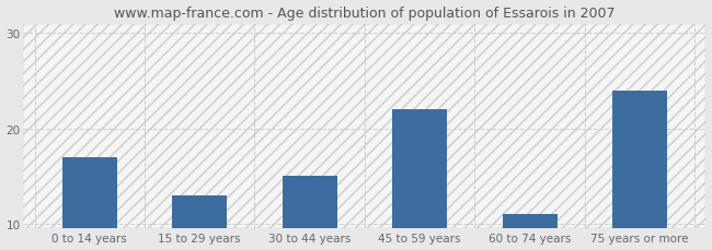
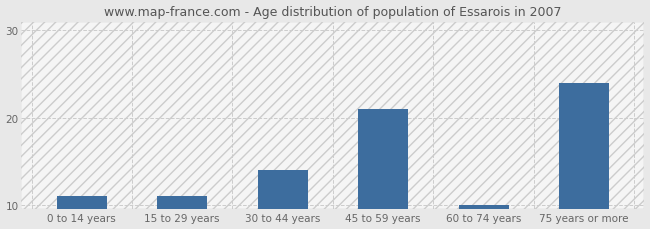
0 to 14 years: 17 -> 11
15 to 29 years: 13 -> 11
30 to 44 years: 15 -> 14
45 to 59 years: 22 -> 21
60 to 74 years: 11 -> 10
